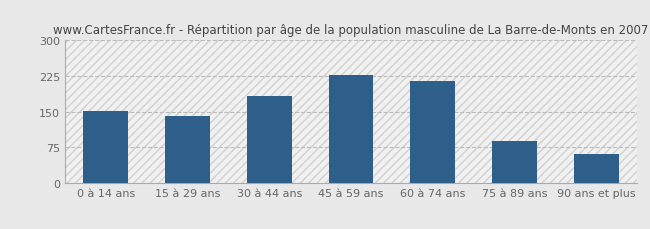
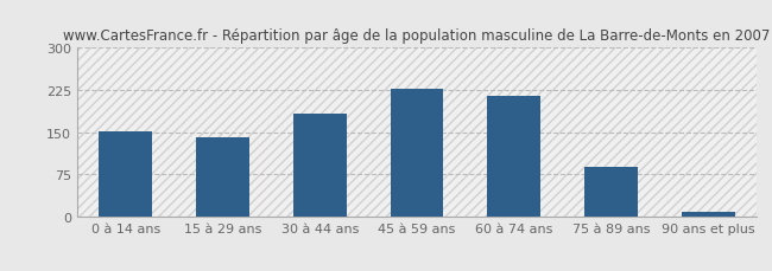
90 ans et plus: 60 -> 8
